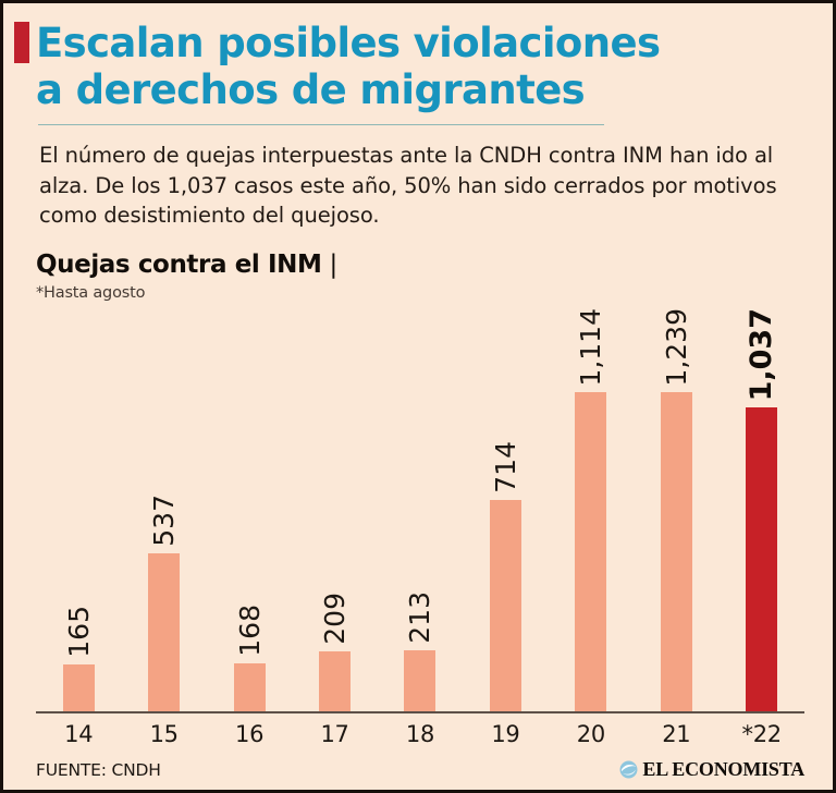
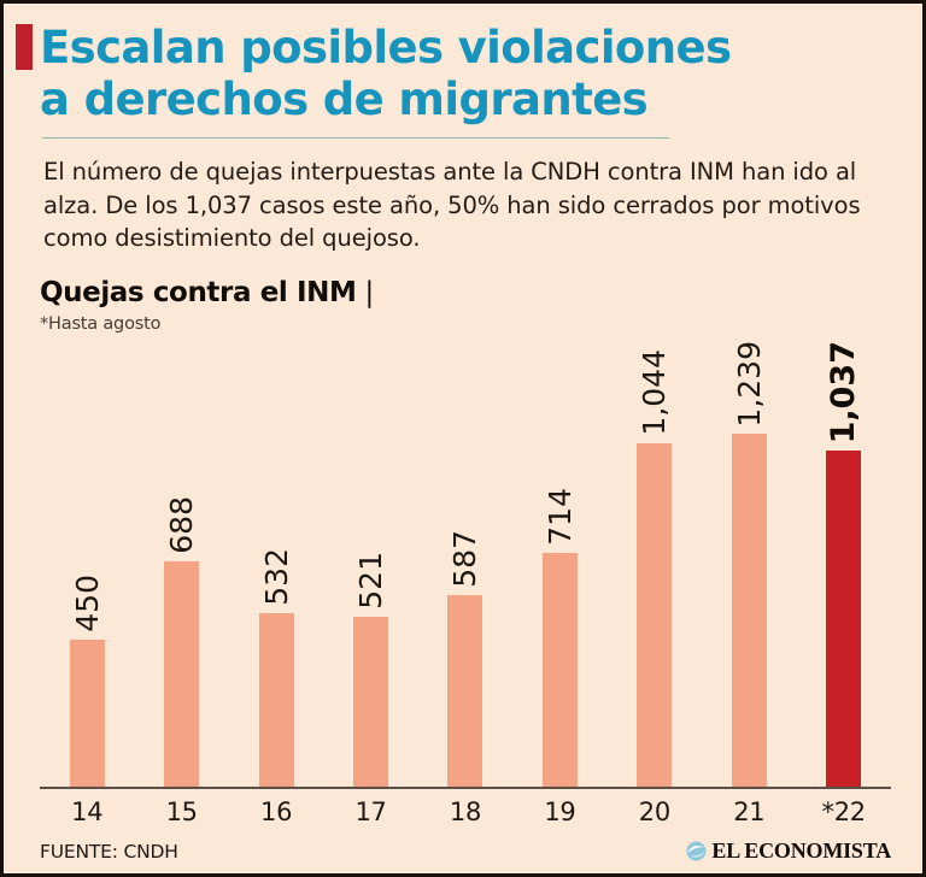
14: 165 -> 450
15: 537 -> 688
16: 168 -> 532
17: 209 -> 521
18: 213 -> 587
20: 1,114 -> 1,044
